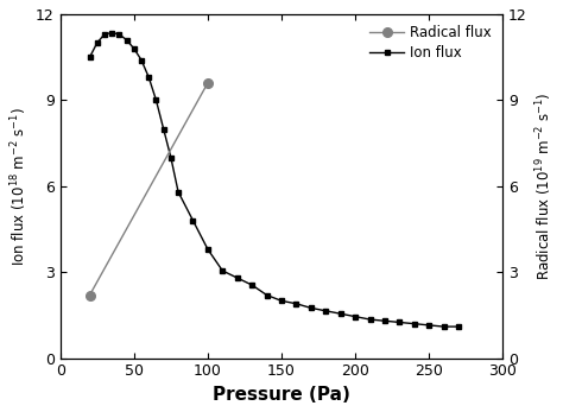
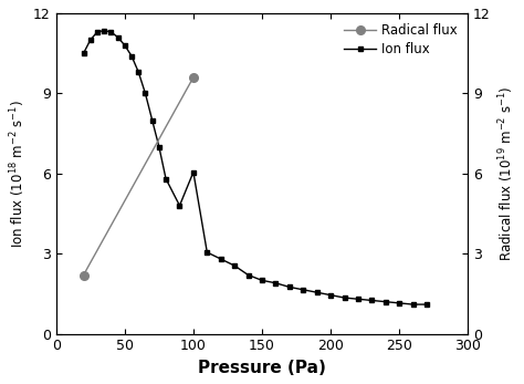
100: 3.80 -> 6.05
